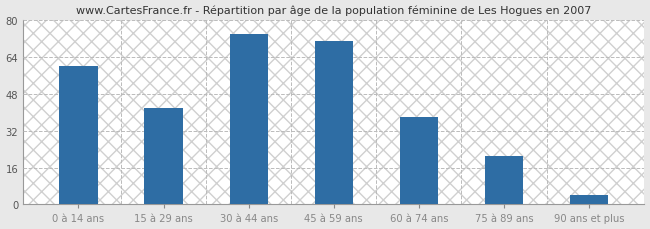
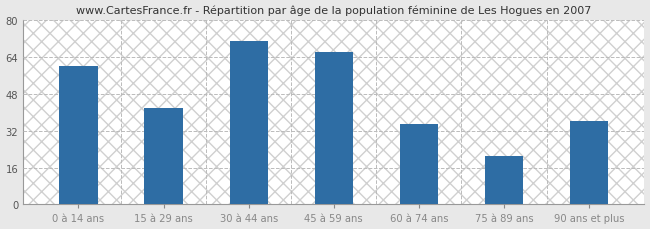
30 à 44 ans: 74 -> 71
45 à 59 ans: 71 -> 66
60 à 74 ans: 38 -> 35
90 ans et plus: 4 -> 36
